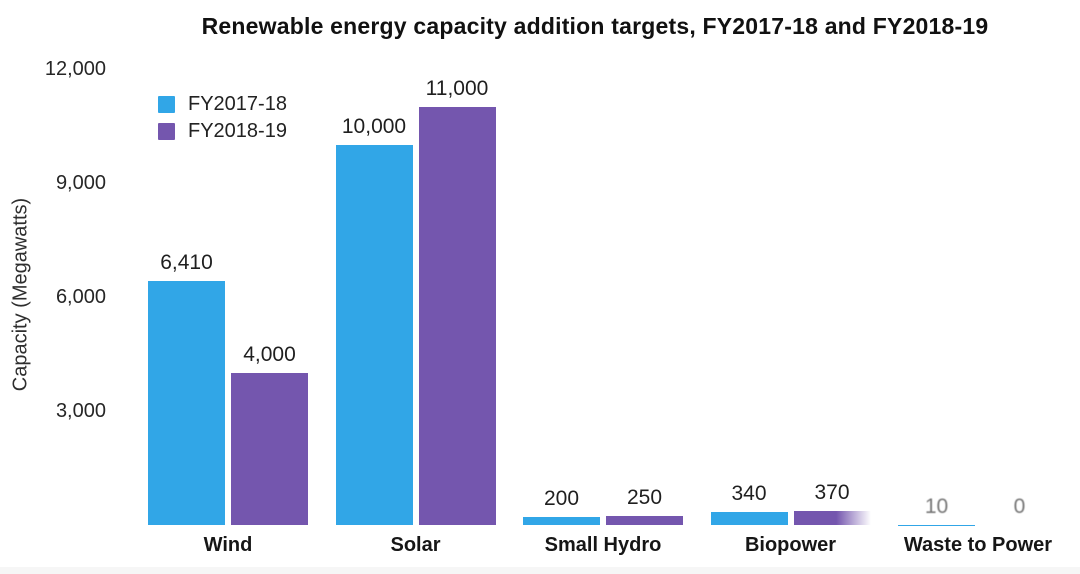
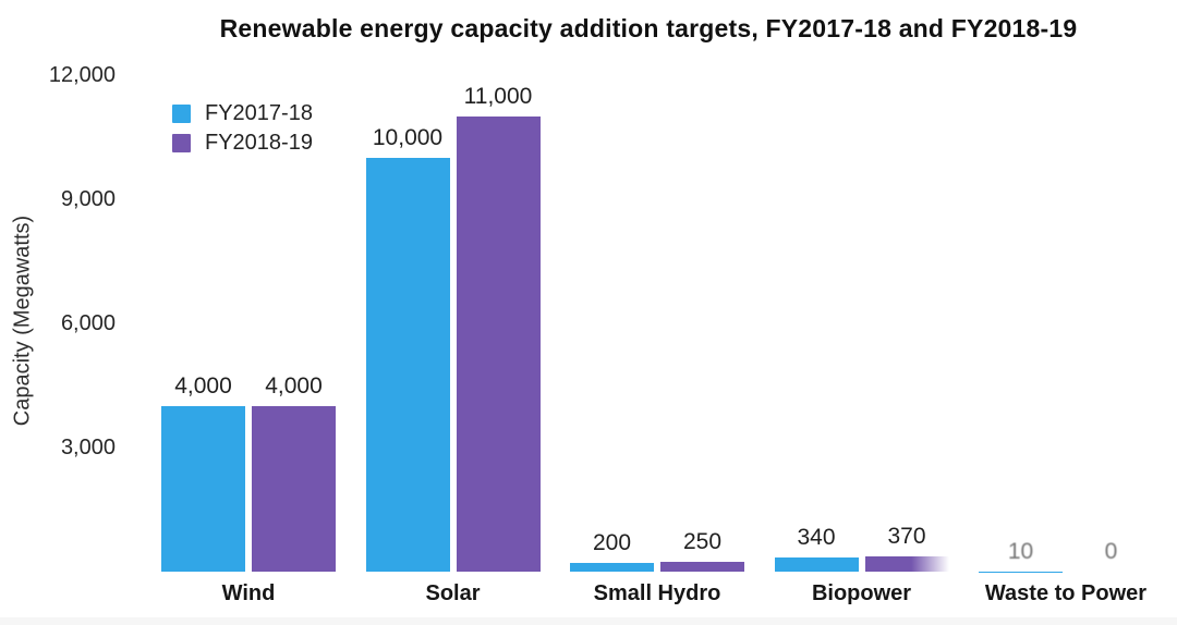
FY2017-18/Wind: 6,410 -> 4,000
